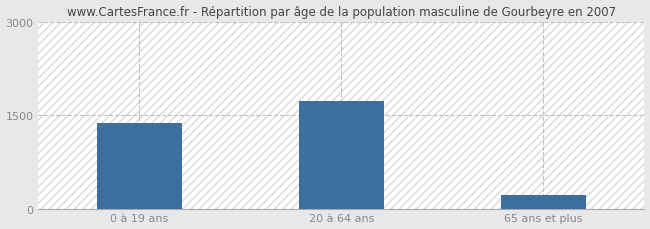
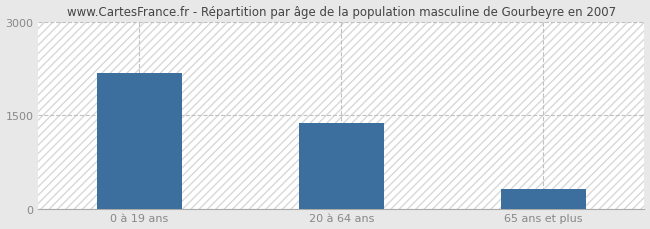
0 à 19 ans: 1380 -> 2180
20 à 64 ans: 1720 -> 1380
65 ans et plus: 210 -> 320
